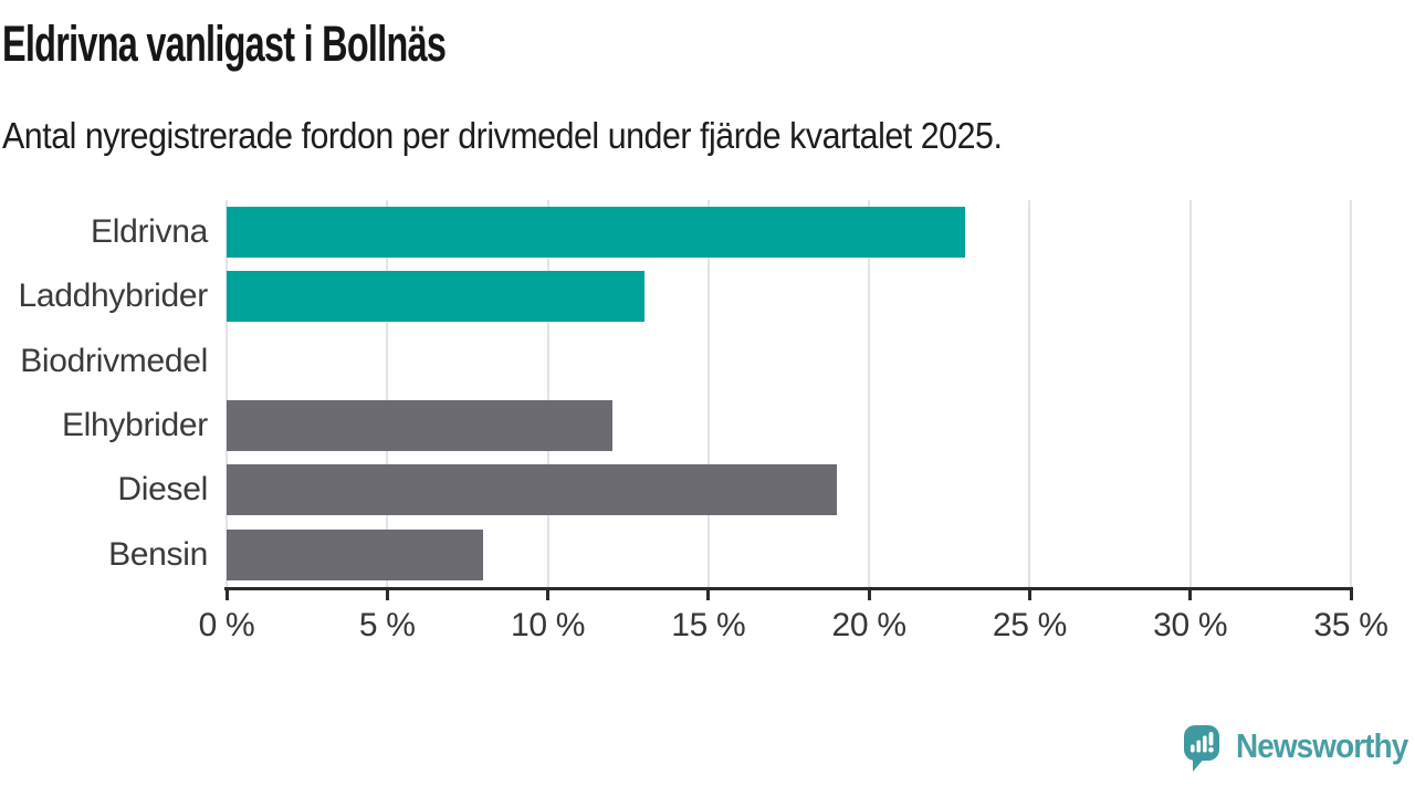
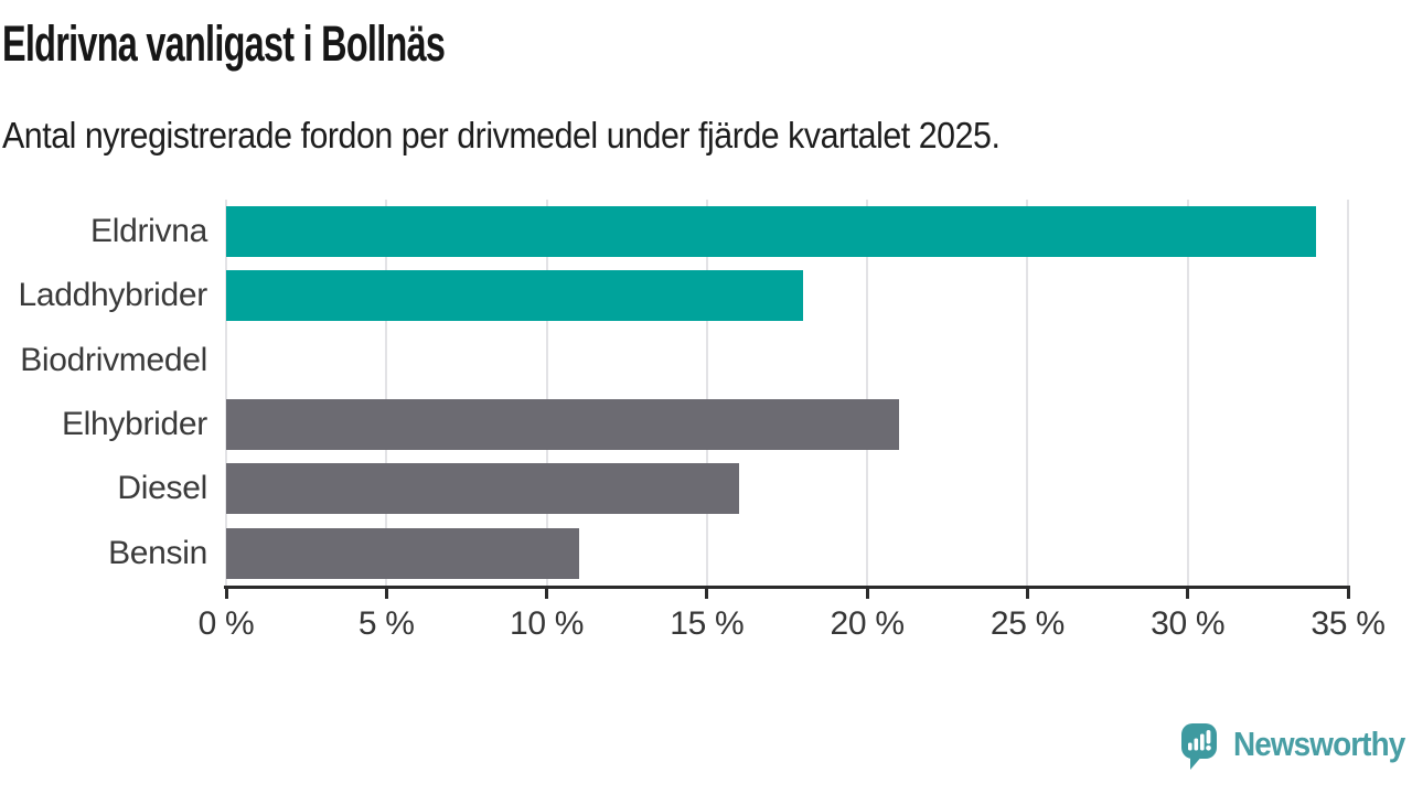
Eldrivna: 23% -> 34%
Laddhybrider: 13% -> 18%
Elhybrider: 12% -> 21%
Diesel: 19% -> 16%
Bensin: 8% -> 11%
